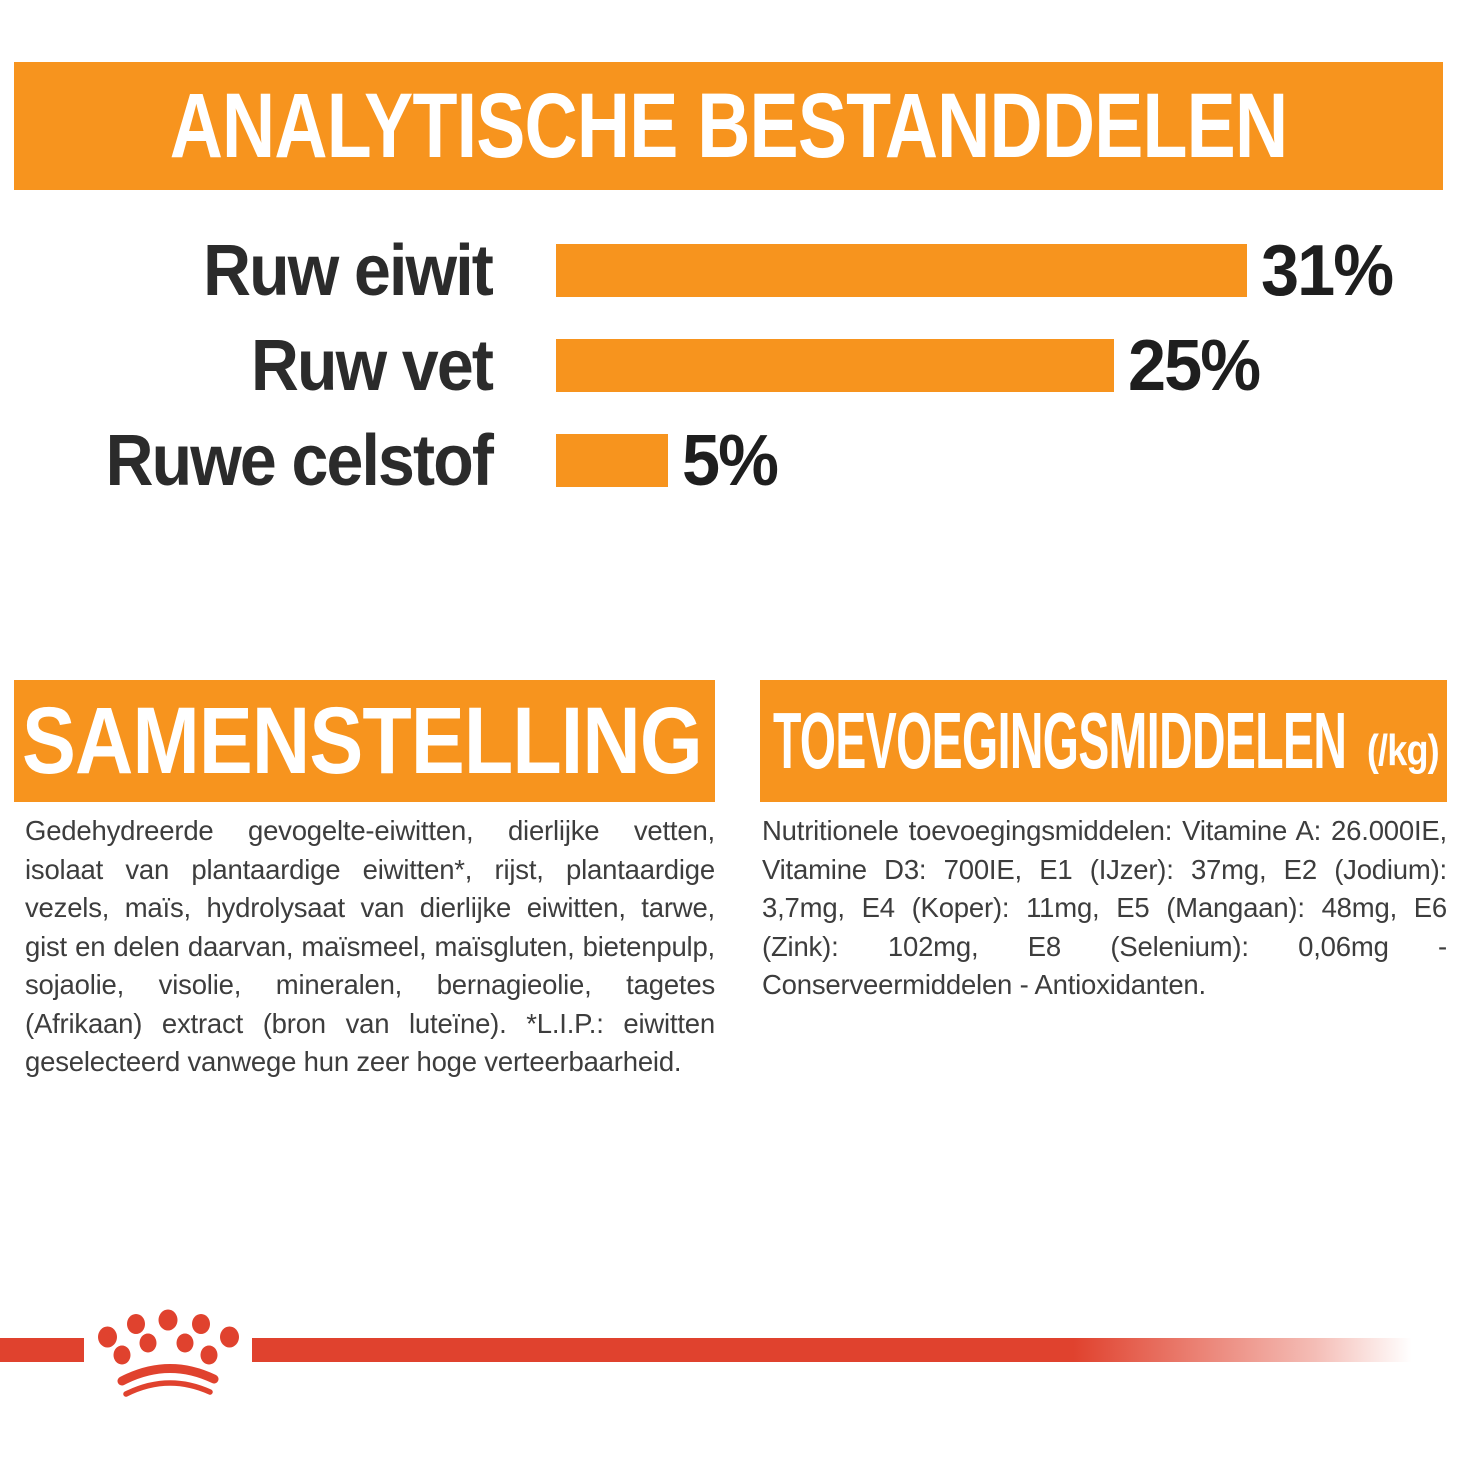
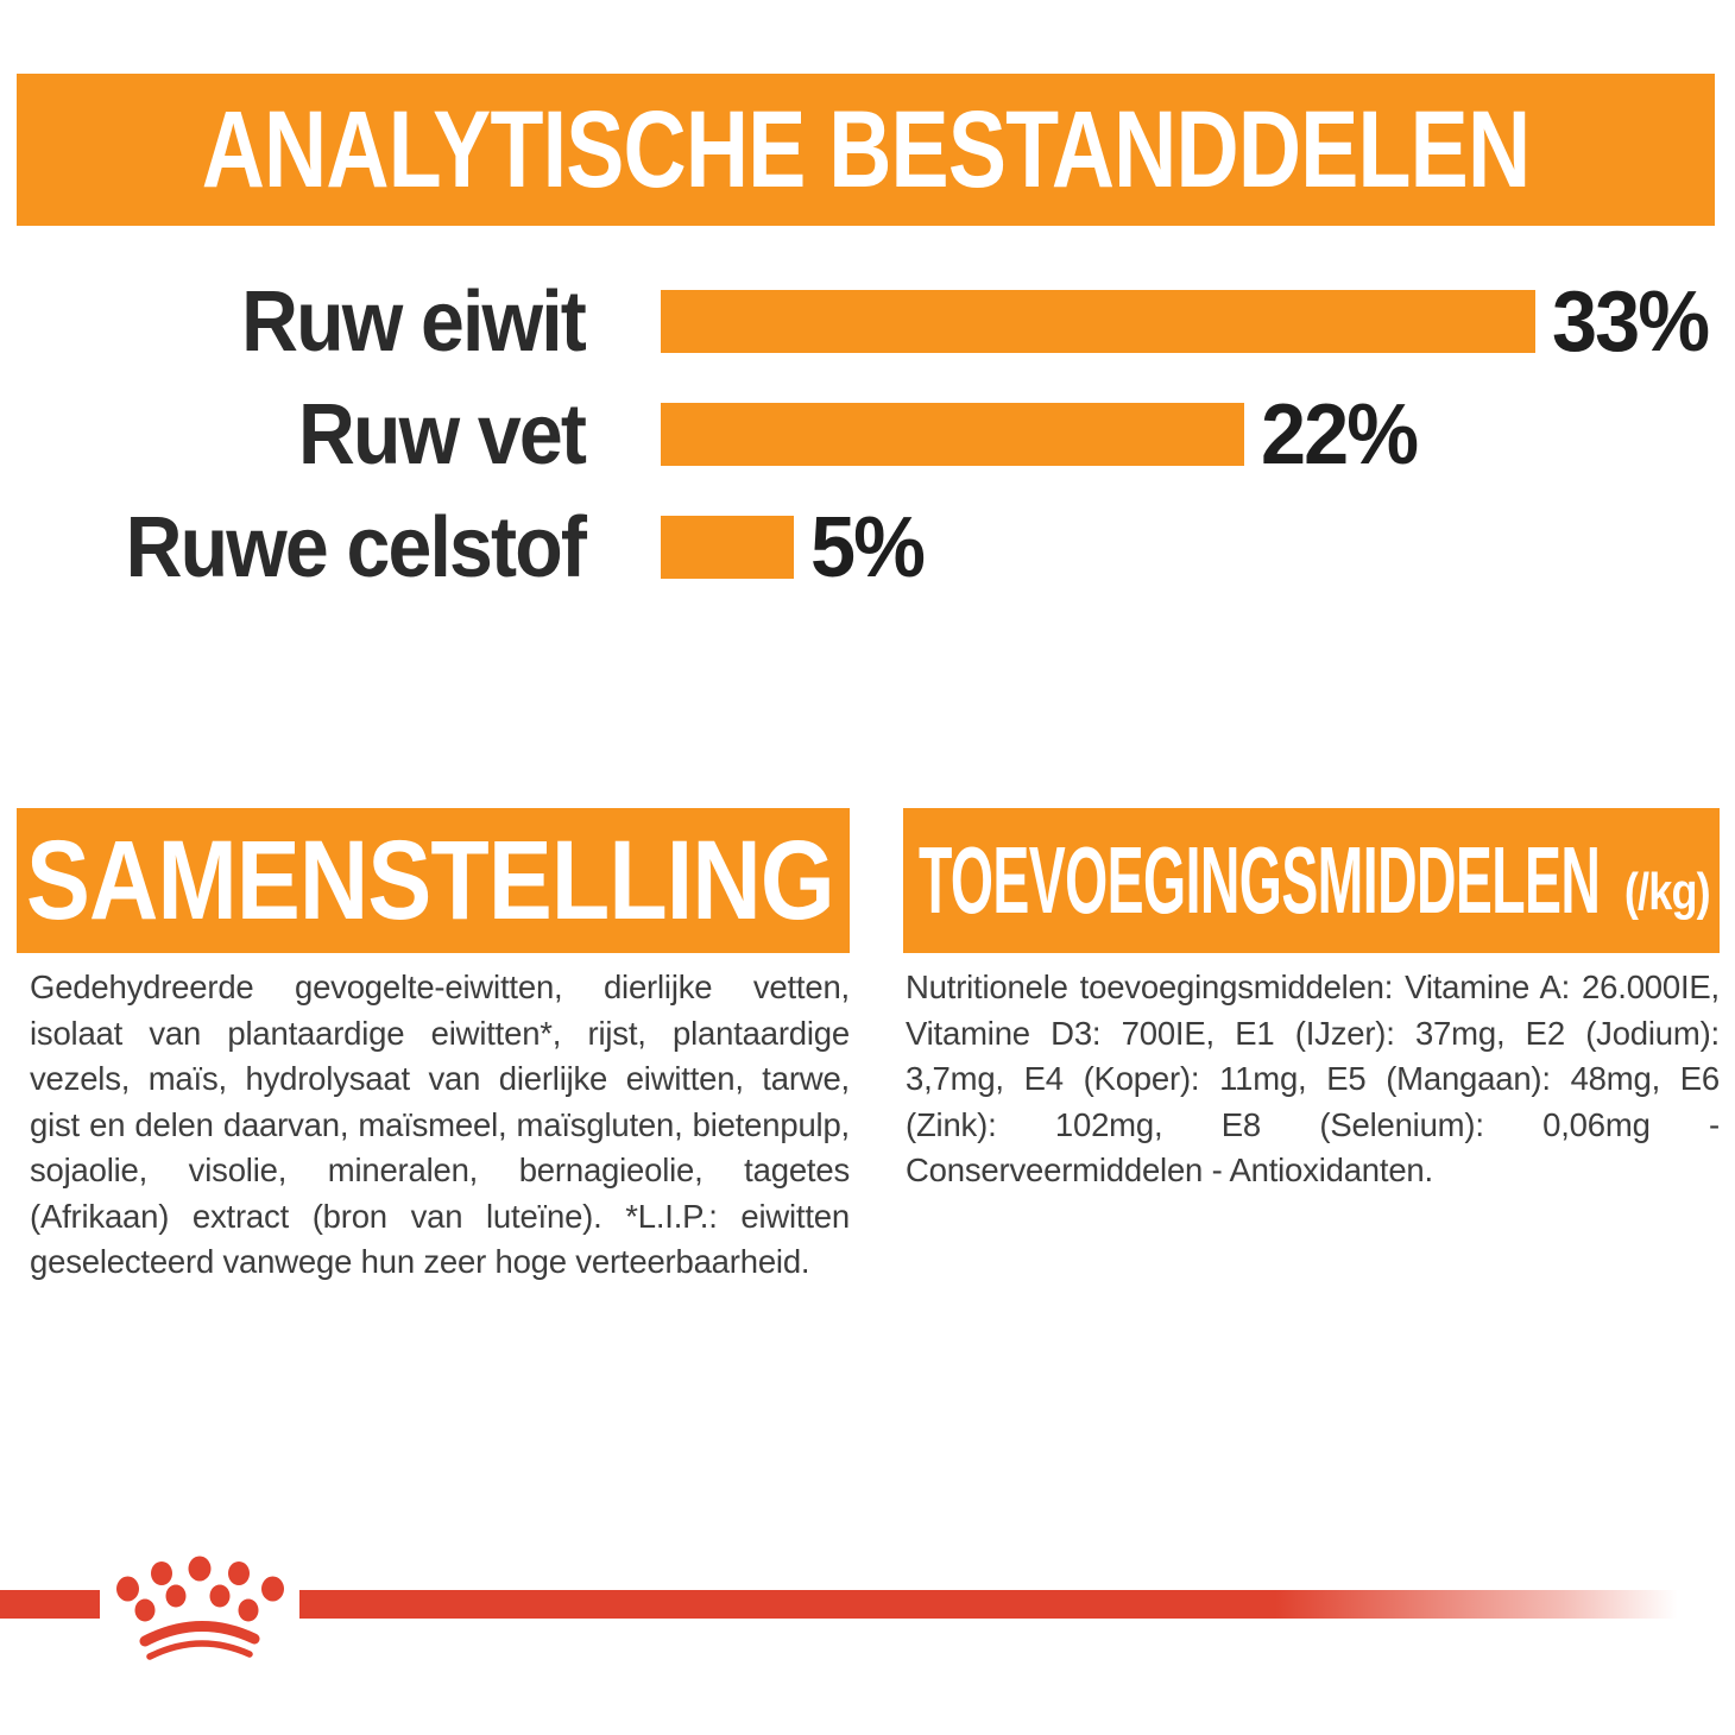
Ruw eiwit: 31% -> 33%
Ruw vet: 25% -> 22%
